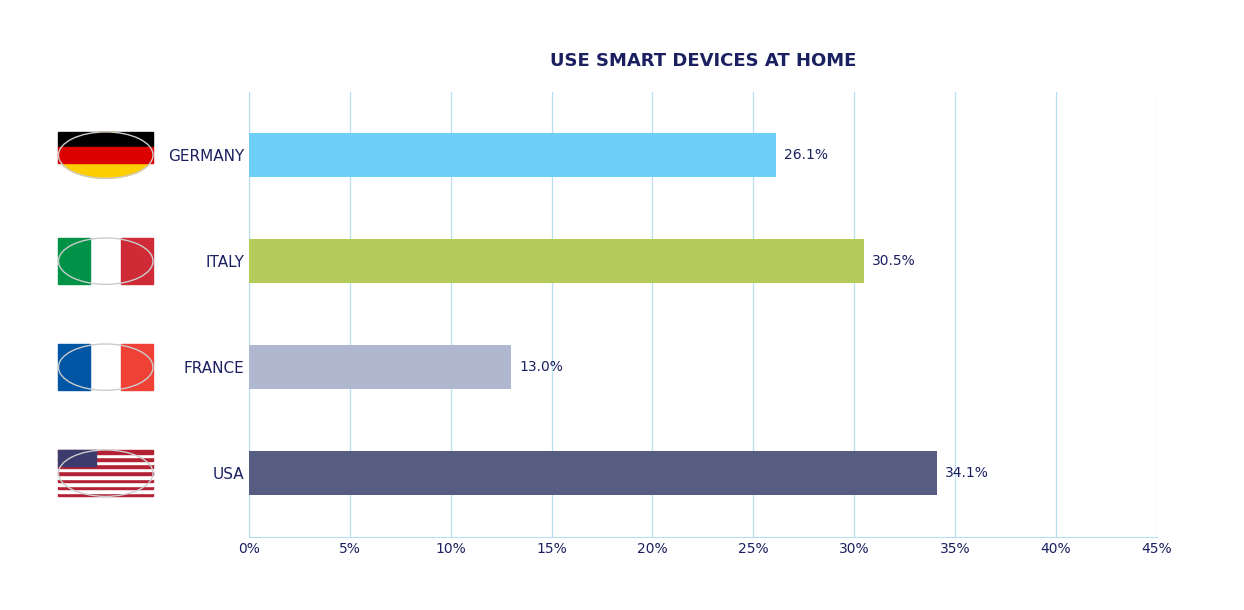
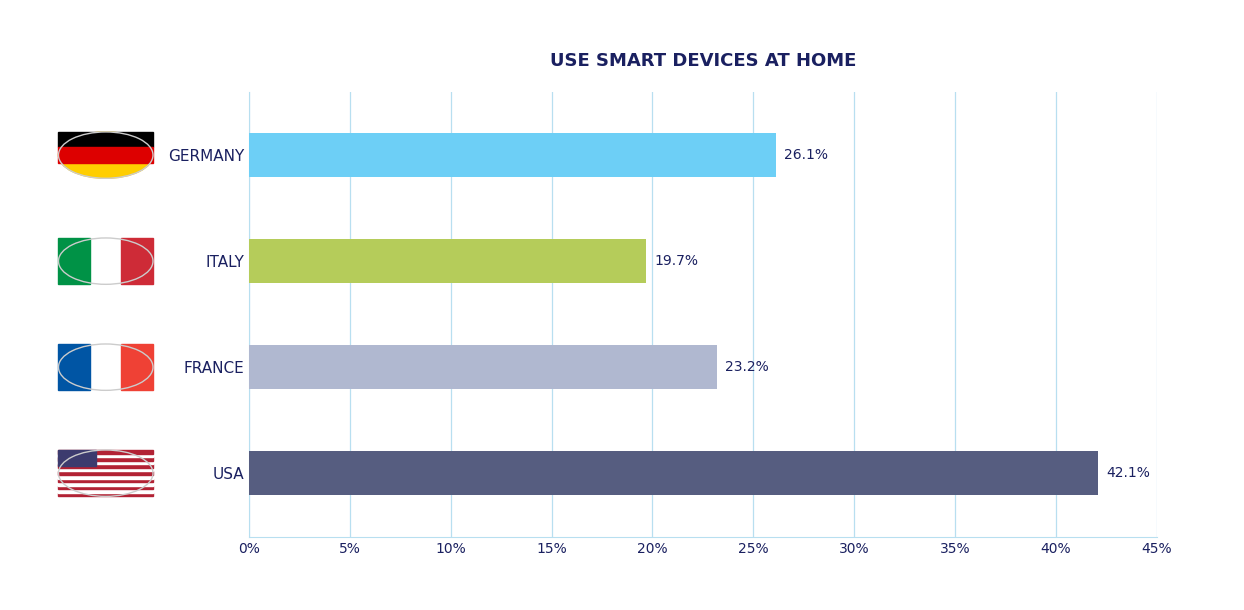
ITALY: 30.5% -> 19.7%
FRANCE: 13.0% -> 23.2%
USA: 34.1% -> 42.1%
